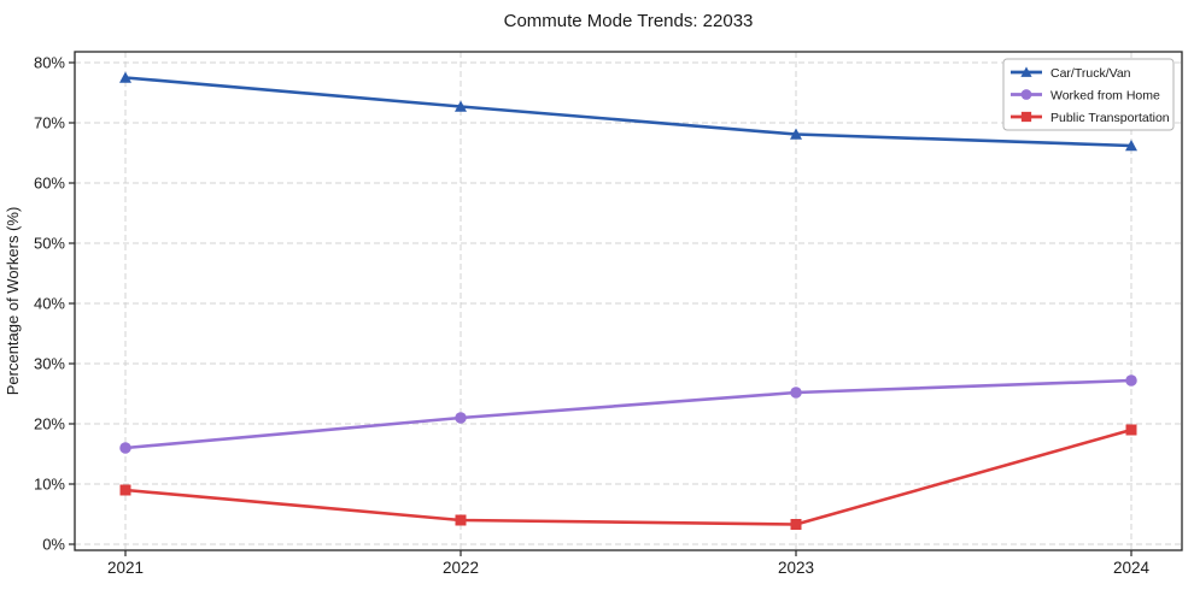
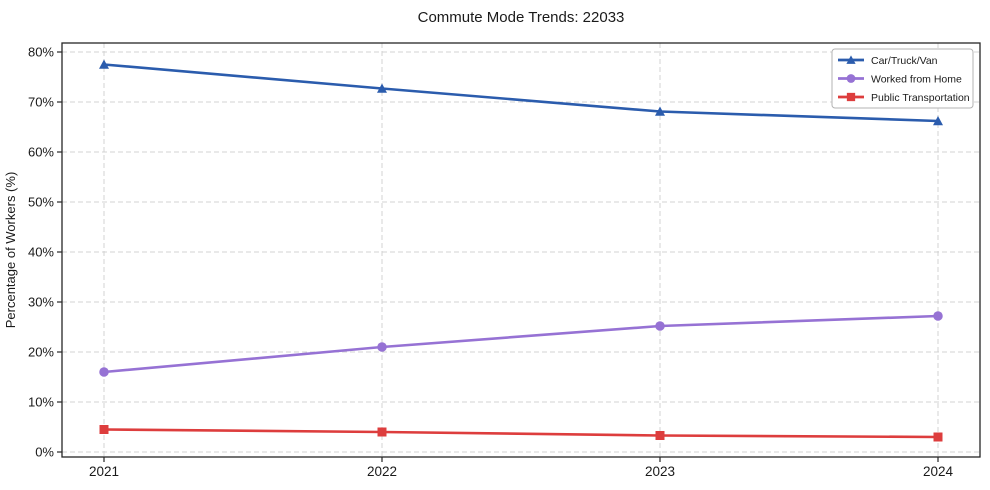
Public Transportation/2021: 9% -> 4%
Public Transportation/2024: 19% -> 3%
